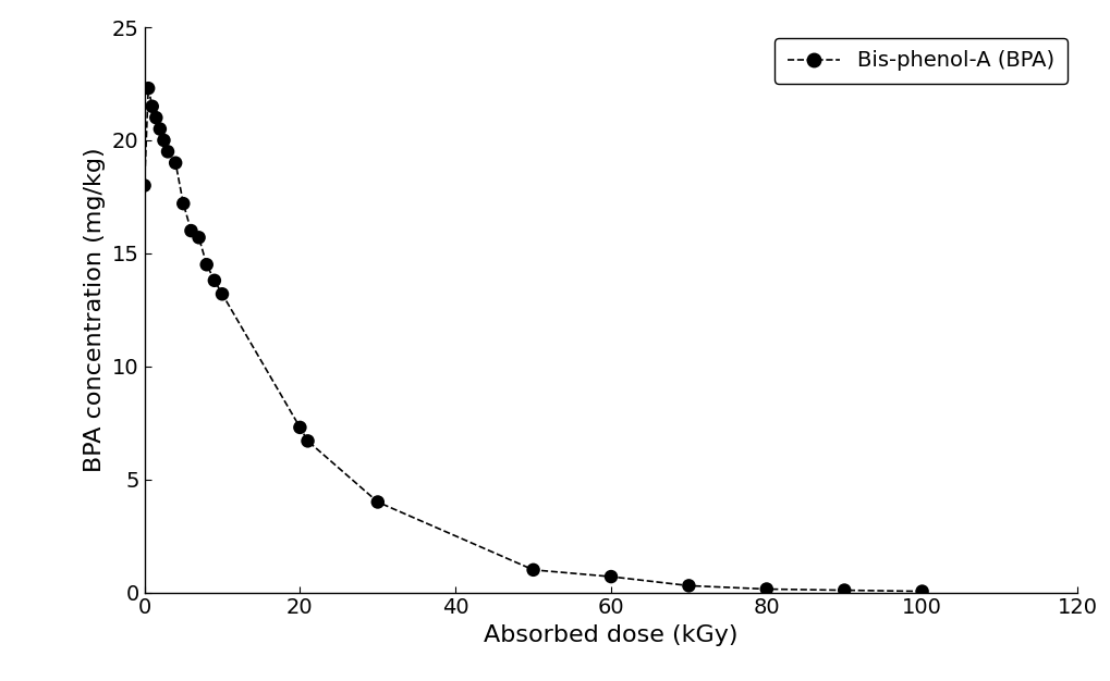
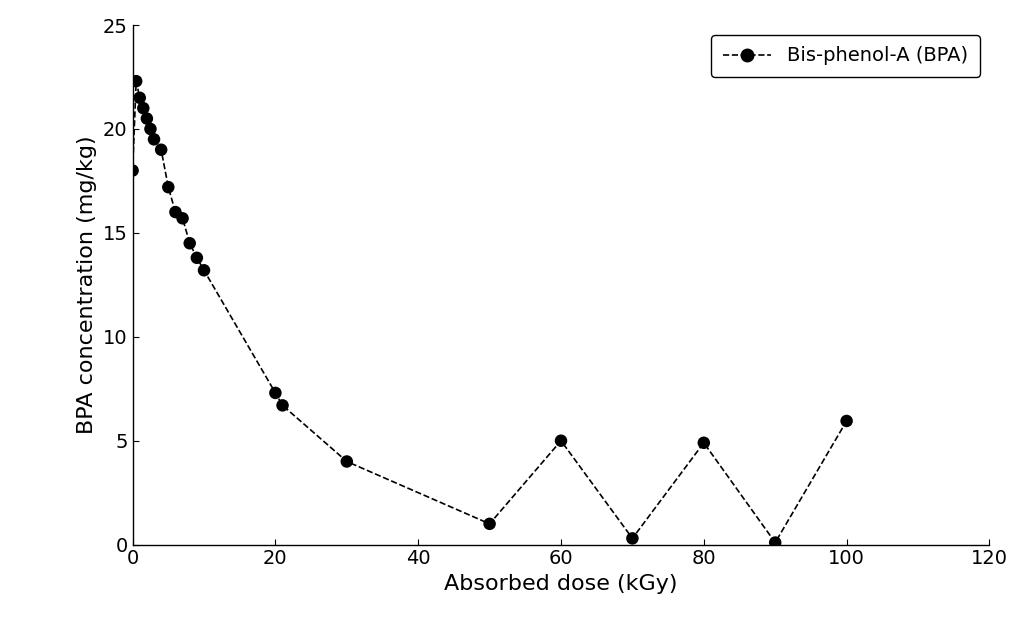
60: 0.70 -> 5.00
80: 0.15 -> 4.90
100: 0.05 -> 5.95
